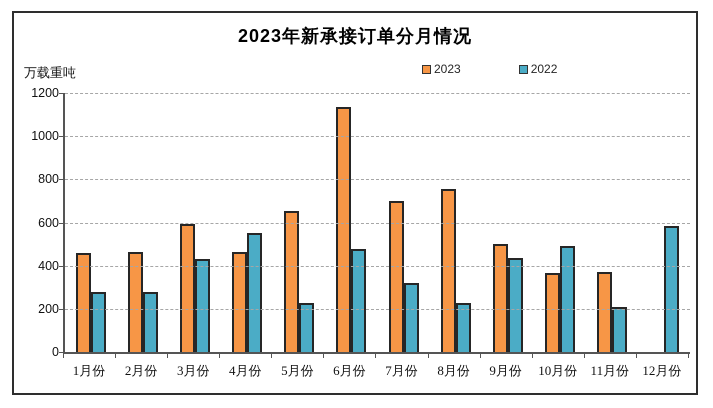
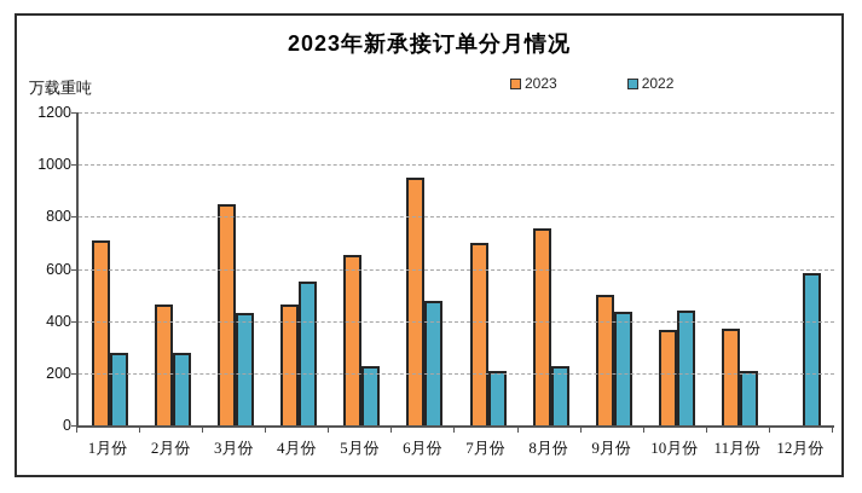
2023/1月份: 460 -> 710
2023/3月份: 600 -> 850
2023/6月份: 1140 -> 950
2022/7月份: 320 -> 210
2022/10月份: 490 -> 440
